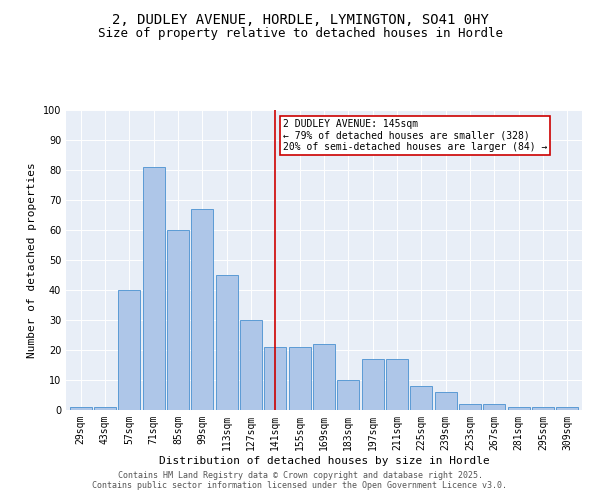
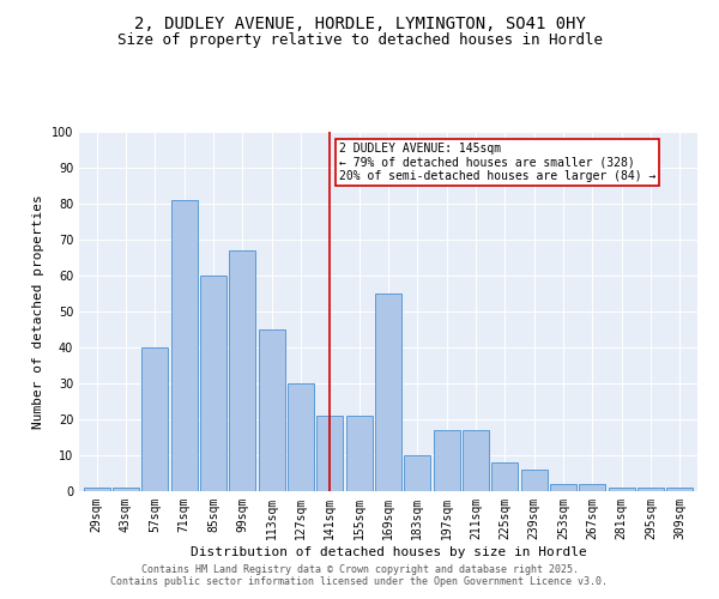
169sqm: 22 -> 55
